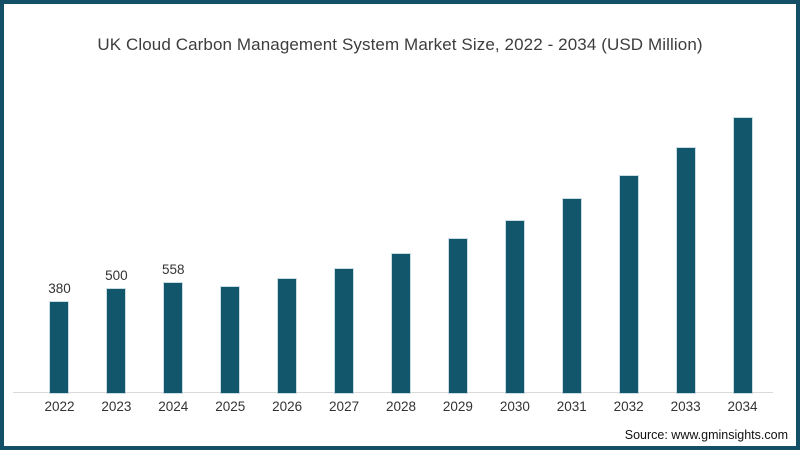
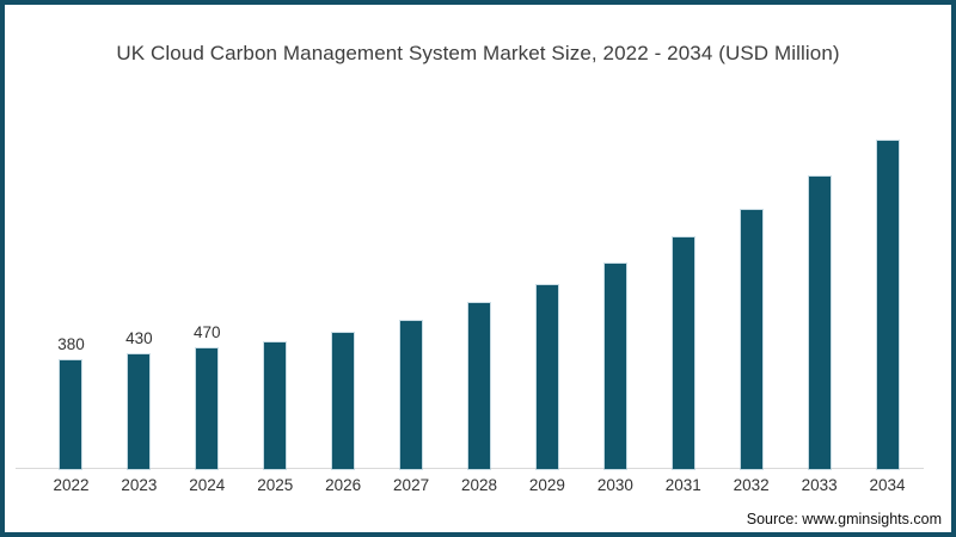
2023: 500 -> 430
2024: 558 -> 470
